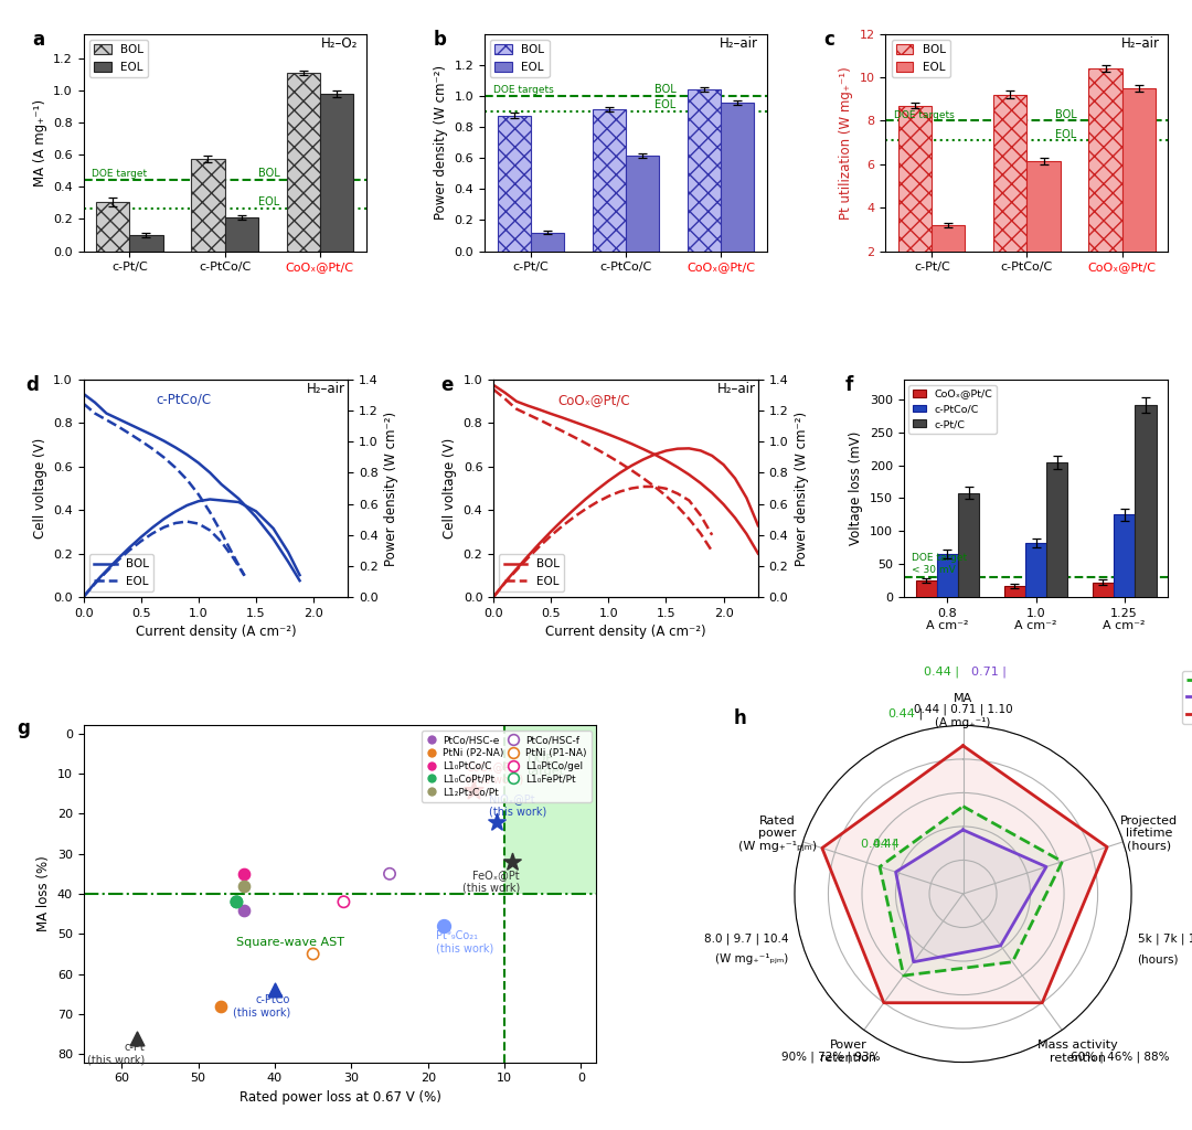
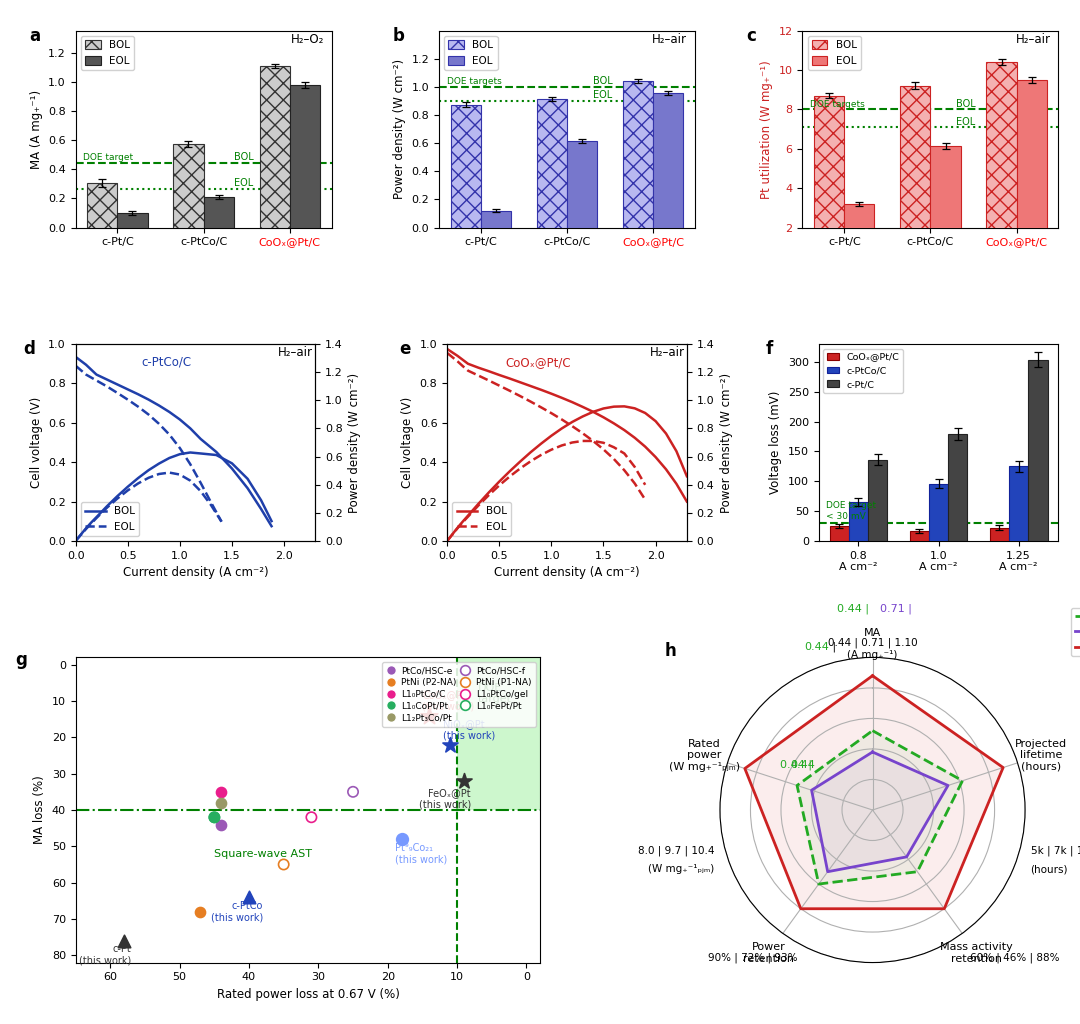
c-Pt/C/0.8 A cm⁻²: 158 -> 136
c-PtCo/C/1.0 A cm⁻²: 82 -> 96
c-Pt/C/1.0 A cm⁻²: 205 -> 180
c-Pt/C/1.25 A cm⁻²: 292 -> 304
